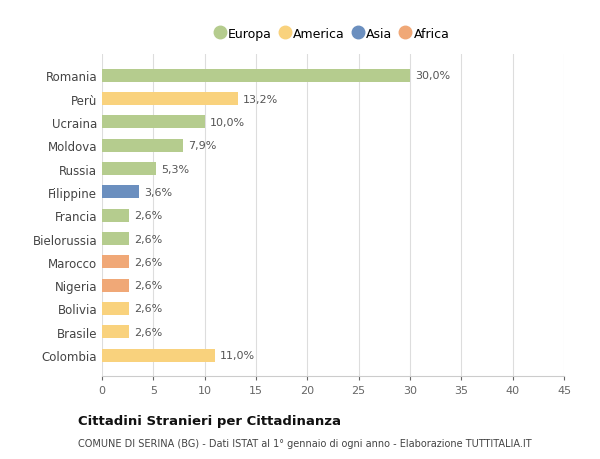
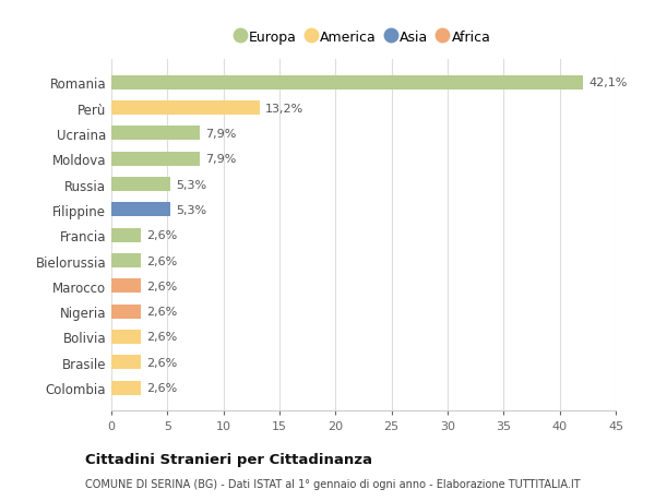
Romania: 30,0% -> 42,1%
Ucraina: 10,0% -> 7,9%
Filippine: 3,6% -> 5,3%
Colombia: 11,0% -> 2,6%
